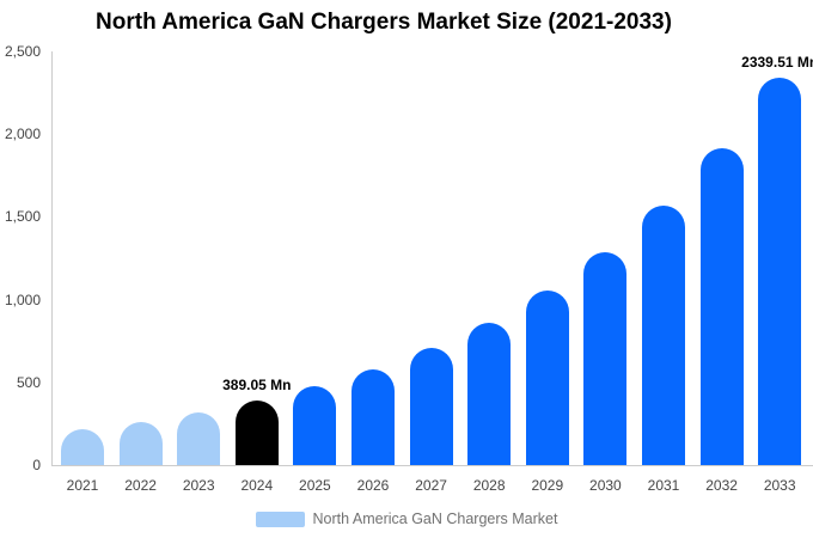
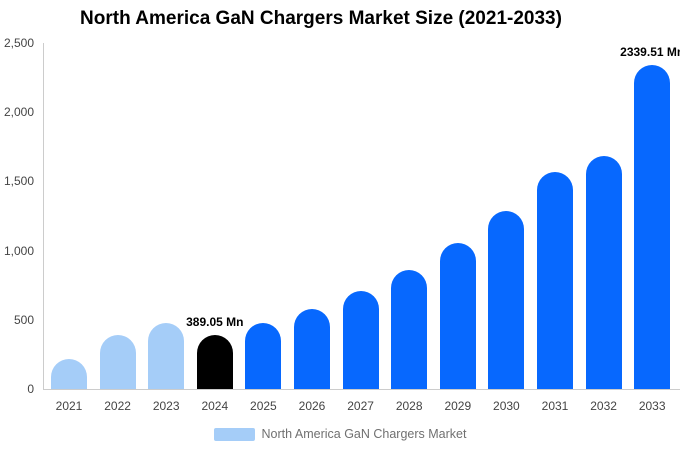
2022: 260 -> 390
2023: 320 -> 480
2032: 1920 -> 1680
